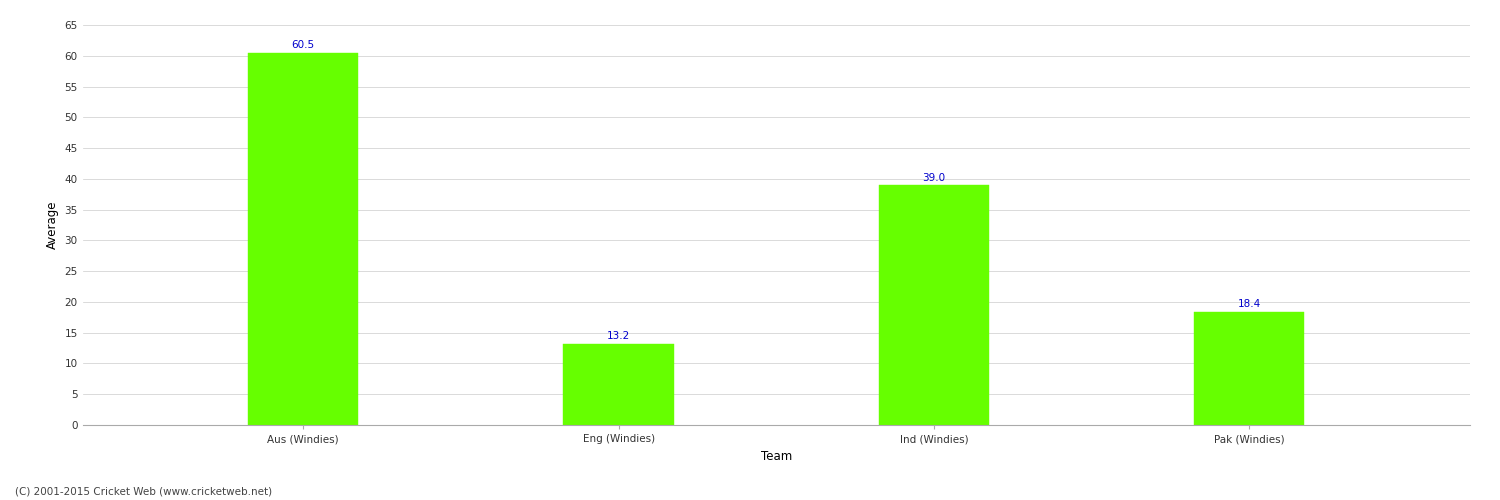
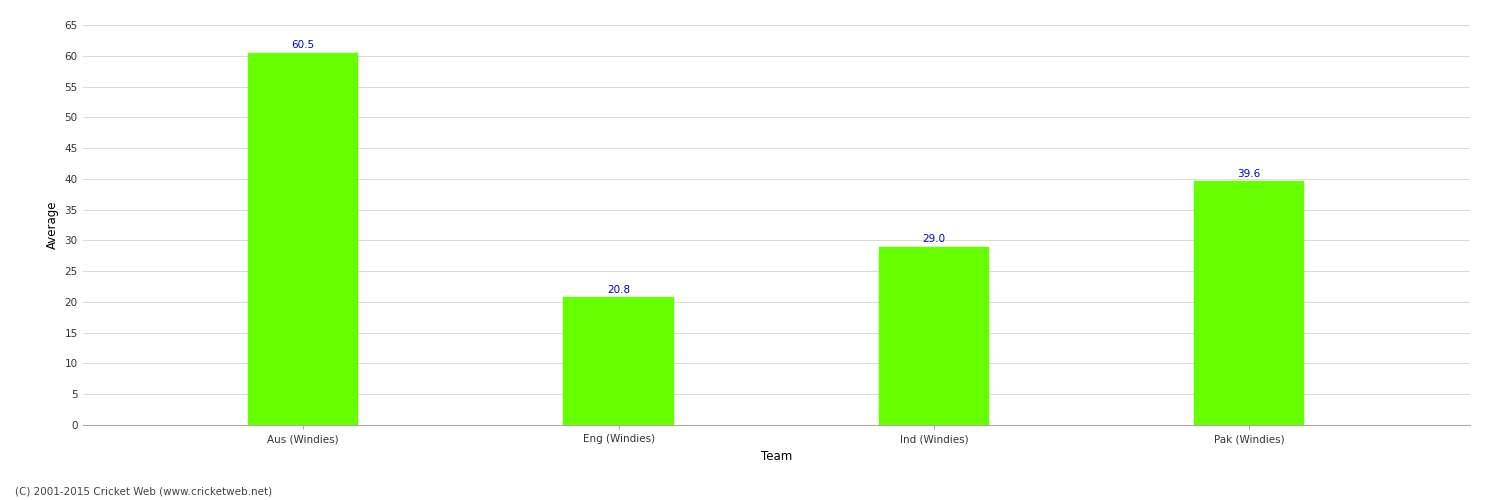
Eng (Windies): 13.2 -> 20.8
Ind (Windies): 39.0 -> 29.0
Pak (Windies): 18.4 -> 39.6
